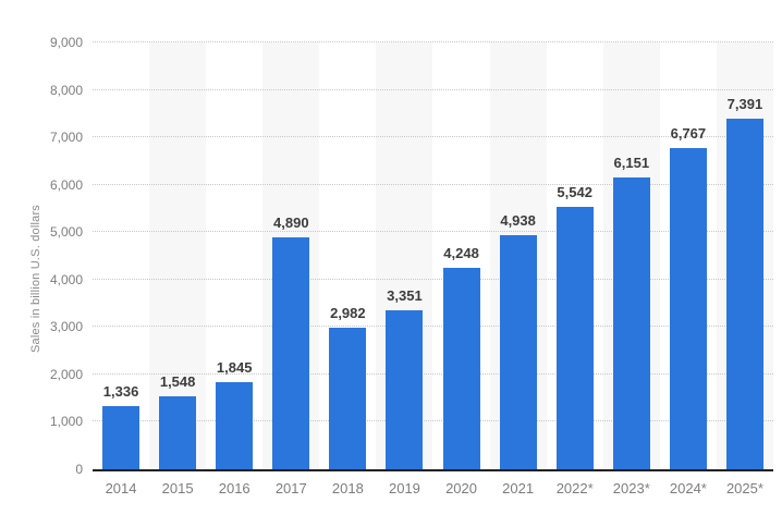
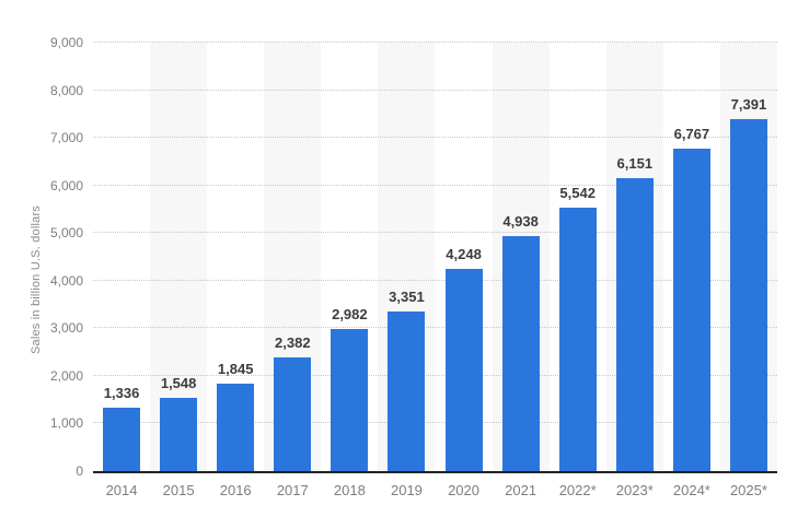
2017: 4,890 -> 2,382
